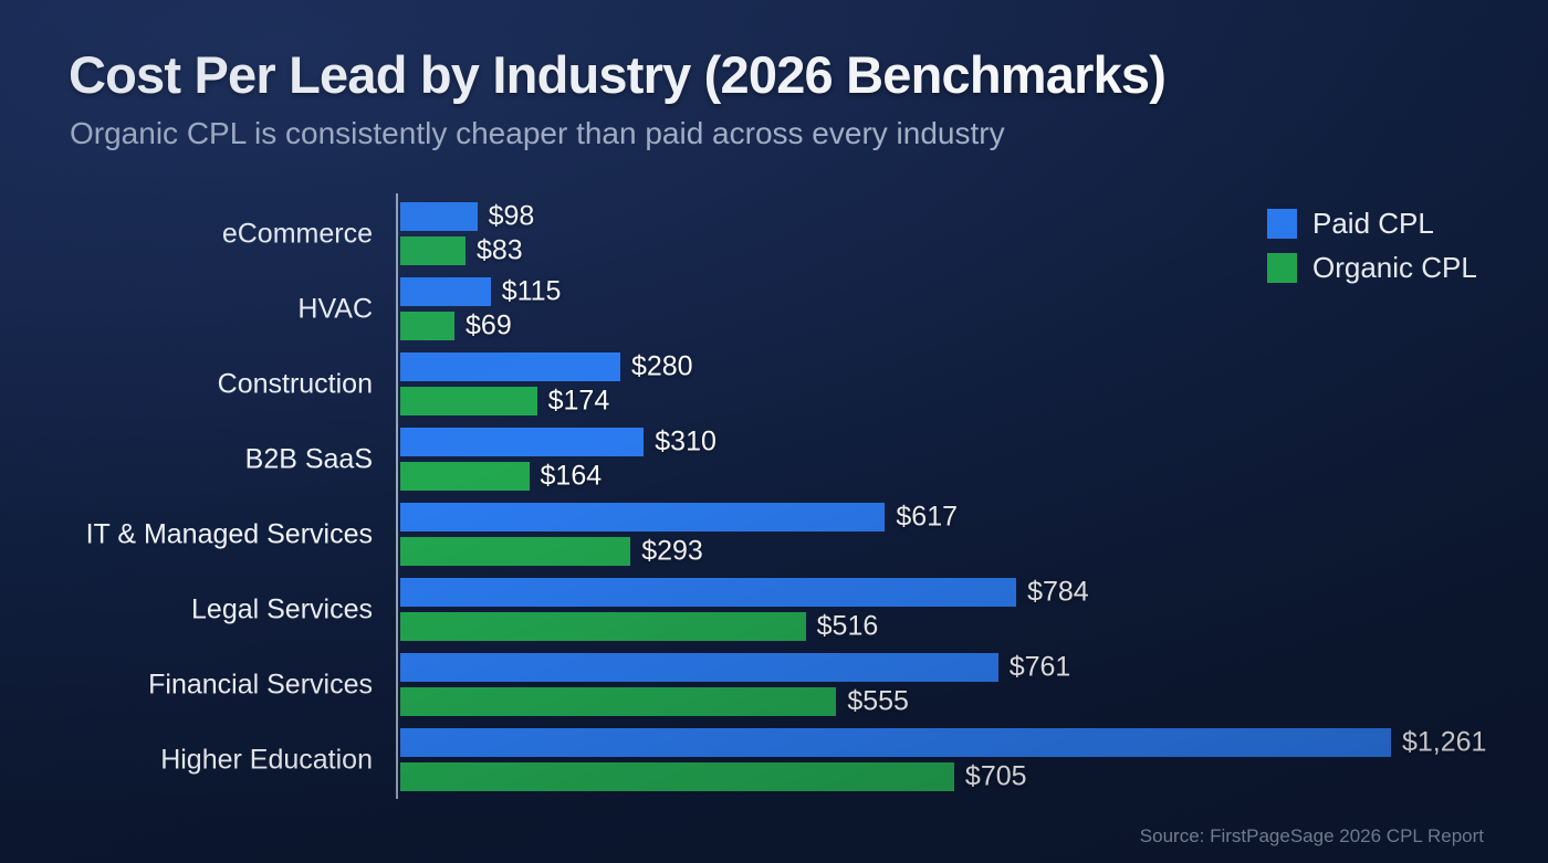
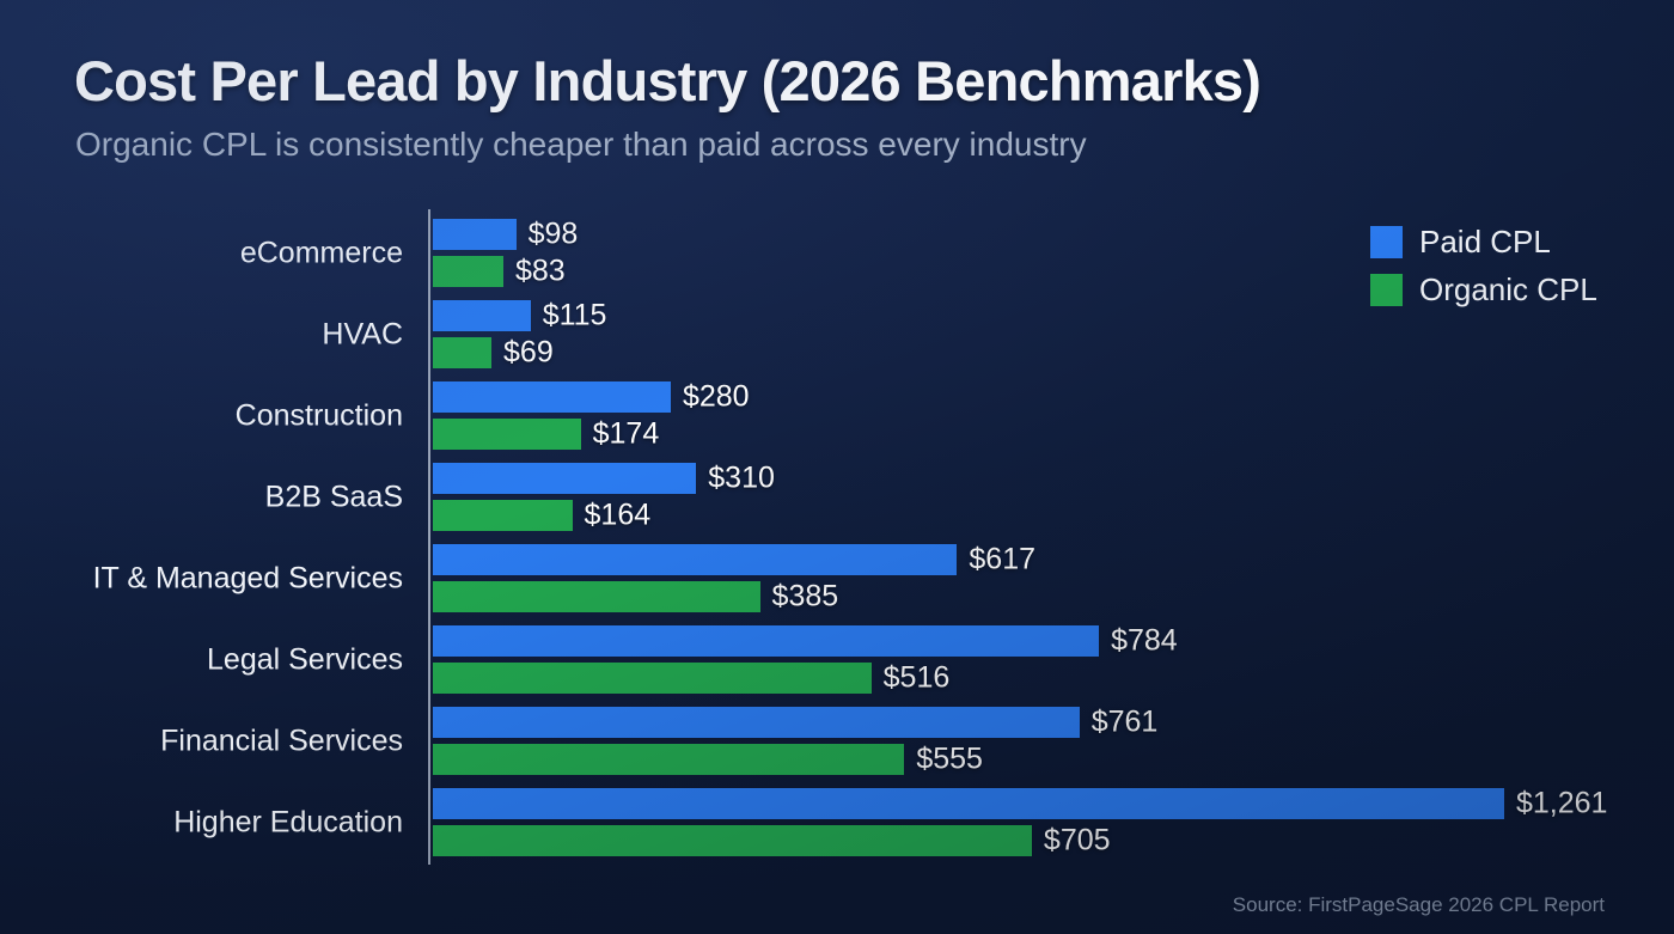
Organic CPL/IT & Managed Services: $293 -> $385
